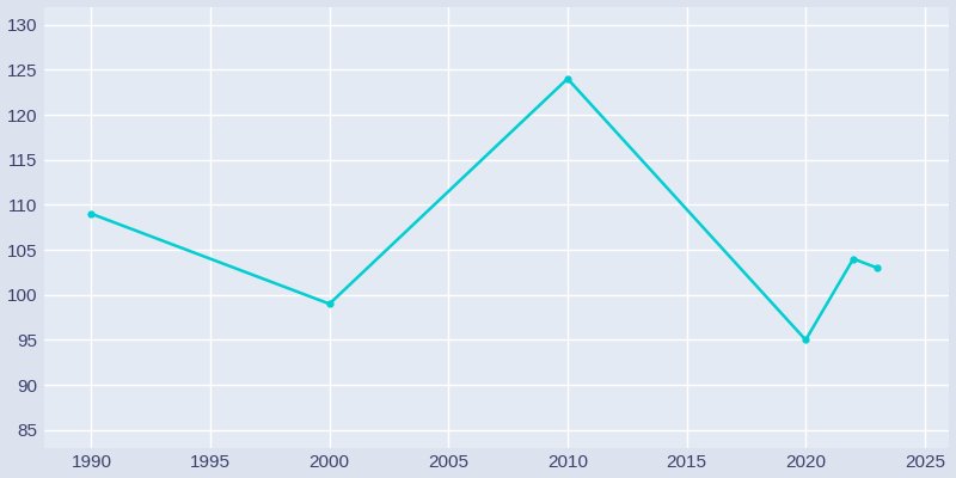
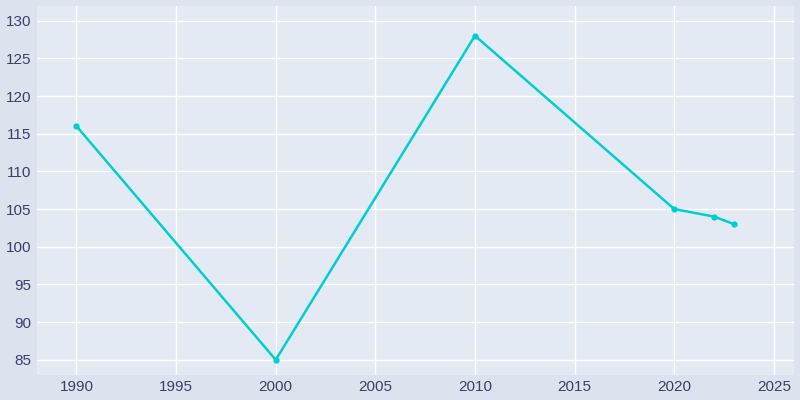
1990: 109 -> 116
2000: 99 -> 85
2010: 124 -> 128
2020: 95 -> 105
